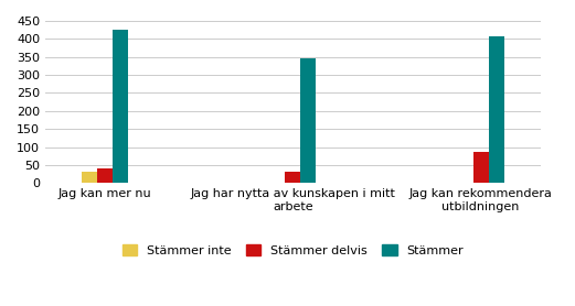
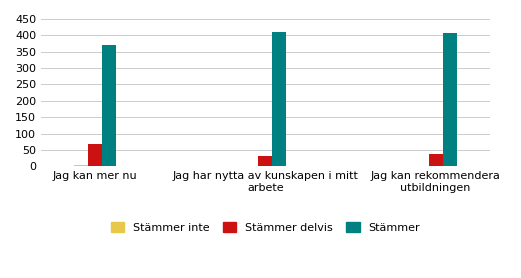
Stämmer inte/Jag kan mer nu: 30 -> 5
Stämmer delvis/Jag kan mer nu: 40 -> 68
Stämmer/Jag kan mer nu: 425 -> 370
Stämmer/Jag har nytta av kunskapen i mitt arbete: 345 -> 410
Stämmer delvis/Jag kan rekommendera utbildningen: 85 -> 36
